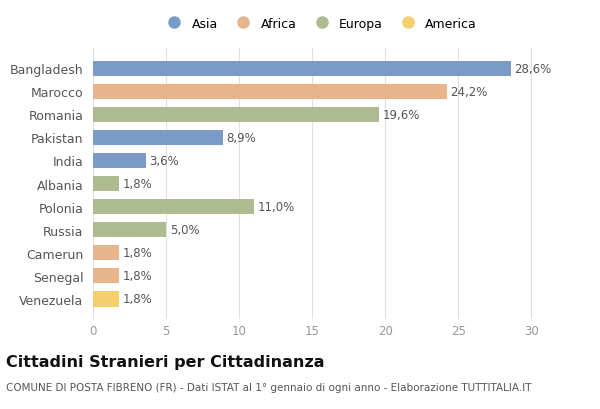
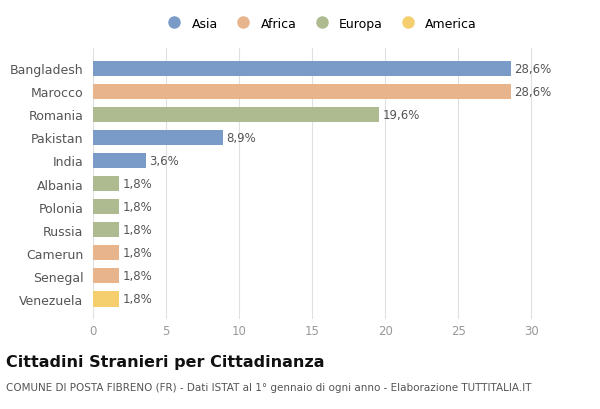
Marocco: 24,2% -> 28,6%
Polonia: 11,0% -> 1,8%
Russia: 5,0% -> 1,8%
